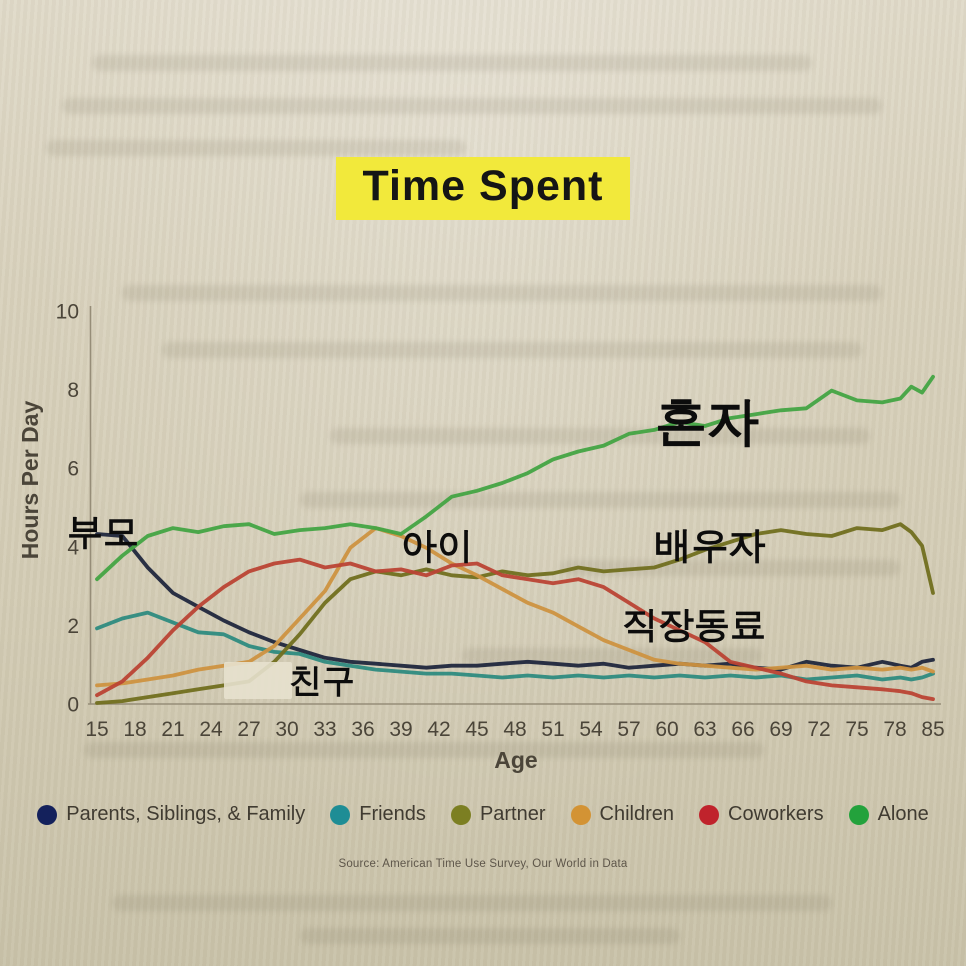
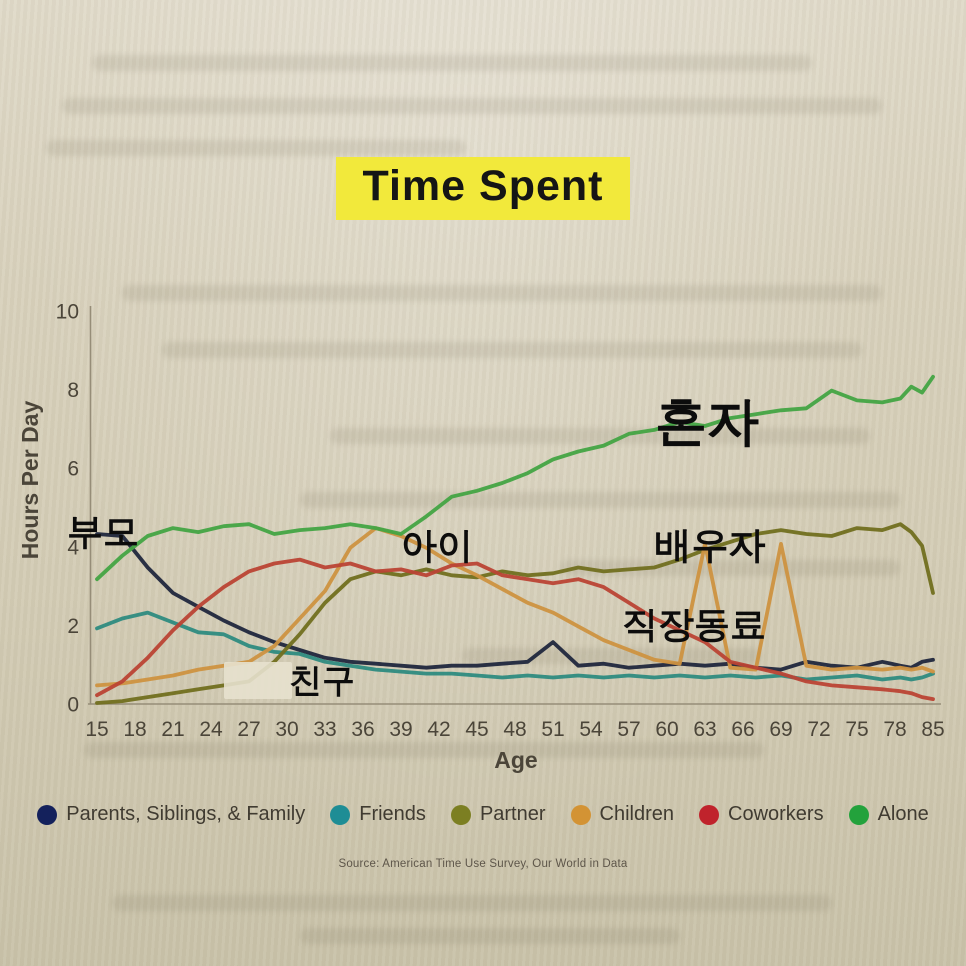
Parents, Siblings, & Family/51: 1.1 -> 1.6
Children/63: 1.0 -> 4.1
Children/69: 0.9 -> 4.1
